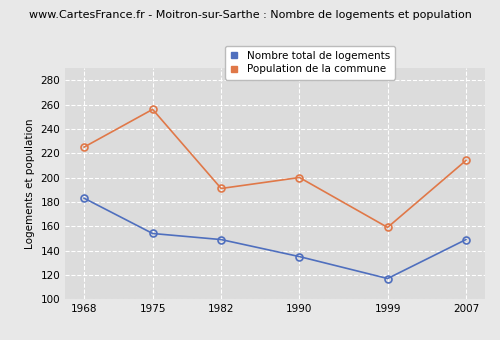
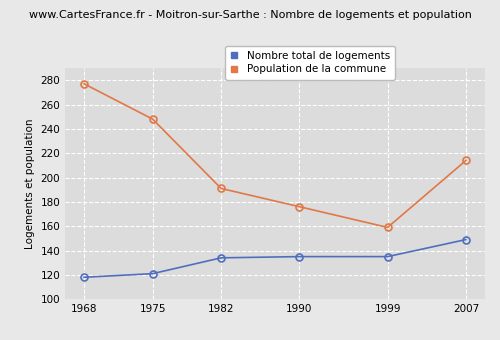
Nombre total de logements/1968: 183 -> 118
Population de la commune/1968: 225 -> 277
Nombre total de logements/1975: 154 -> 121
Population de la commune/1975: 256 -> 248
Nombre total de logements/1982: 149 -> 134
Population de la commune/1990: 200 -> 176
Nombre total de logements/1999: 117 -> 135
